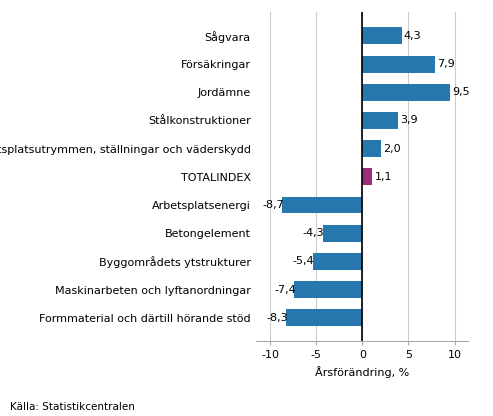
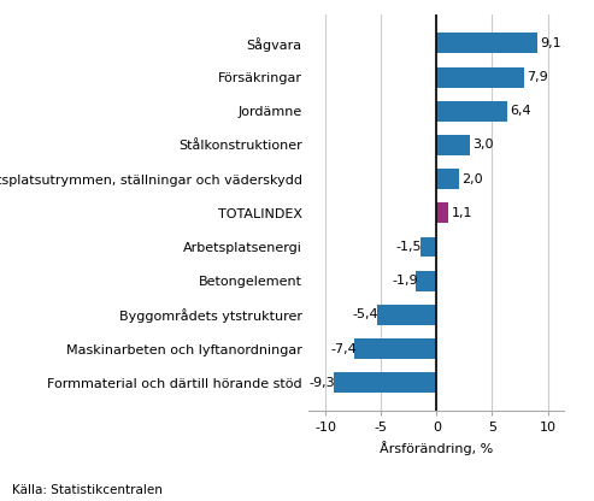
Sågvara: 4,3 -> 9,1
Jordämne: 9,5 -> 6,4
Stålkonstruktioner: 3,9 -> 3,0
Arbetsplatsenergi: -8,7 -> -1,5
Betongelement: -4,3 -> -1,9
Formmaterial och därtill hörande stöd: -8,3 -> -9,3
